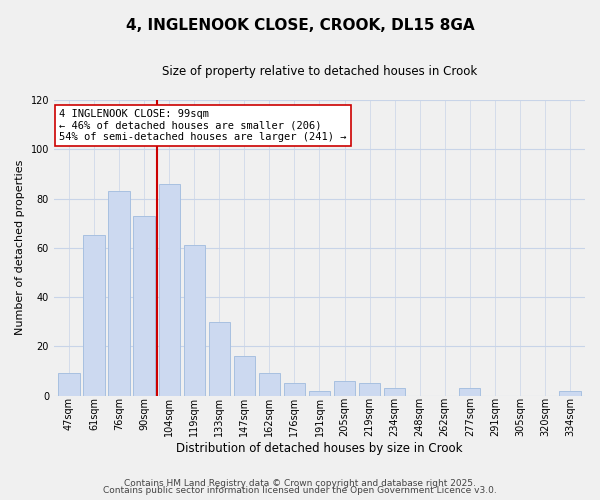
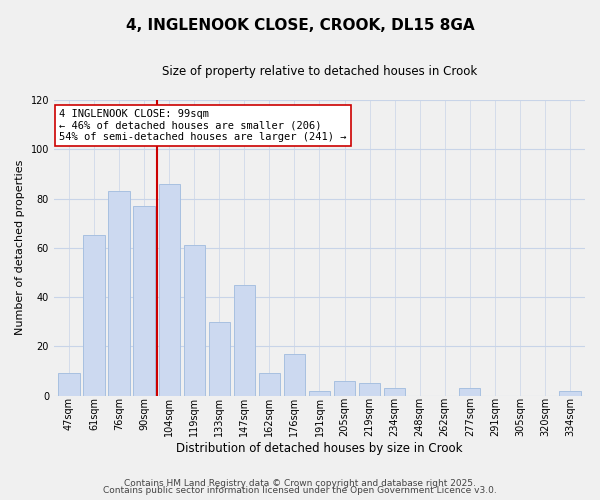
90sqm: 73 -> 77
147sqm: 16 -> 45
176sqm: 5 -> 17
